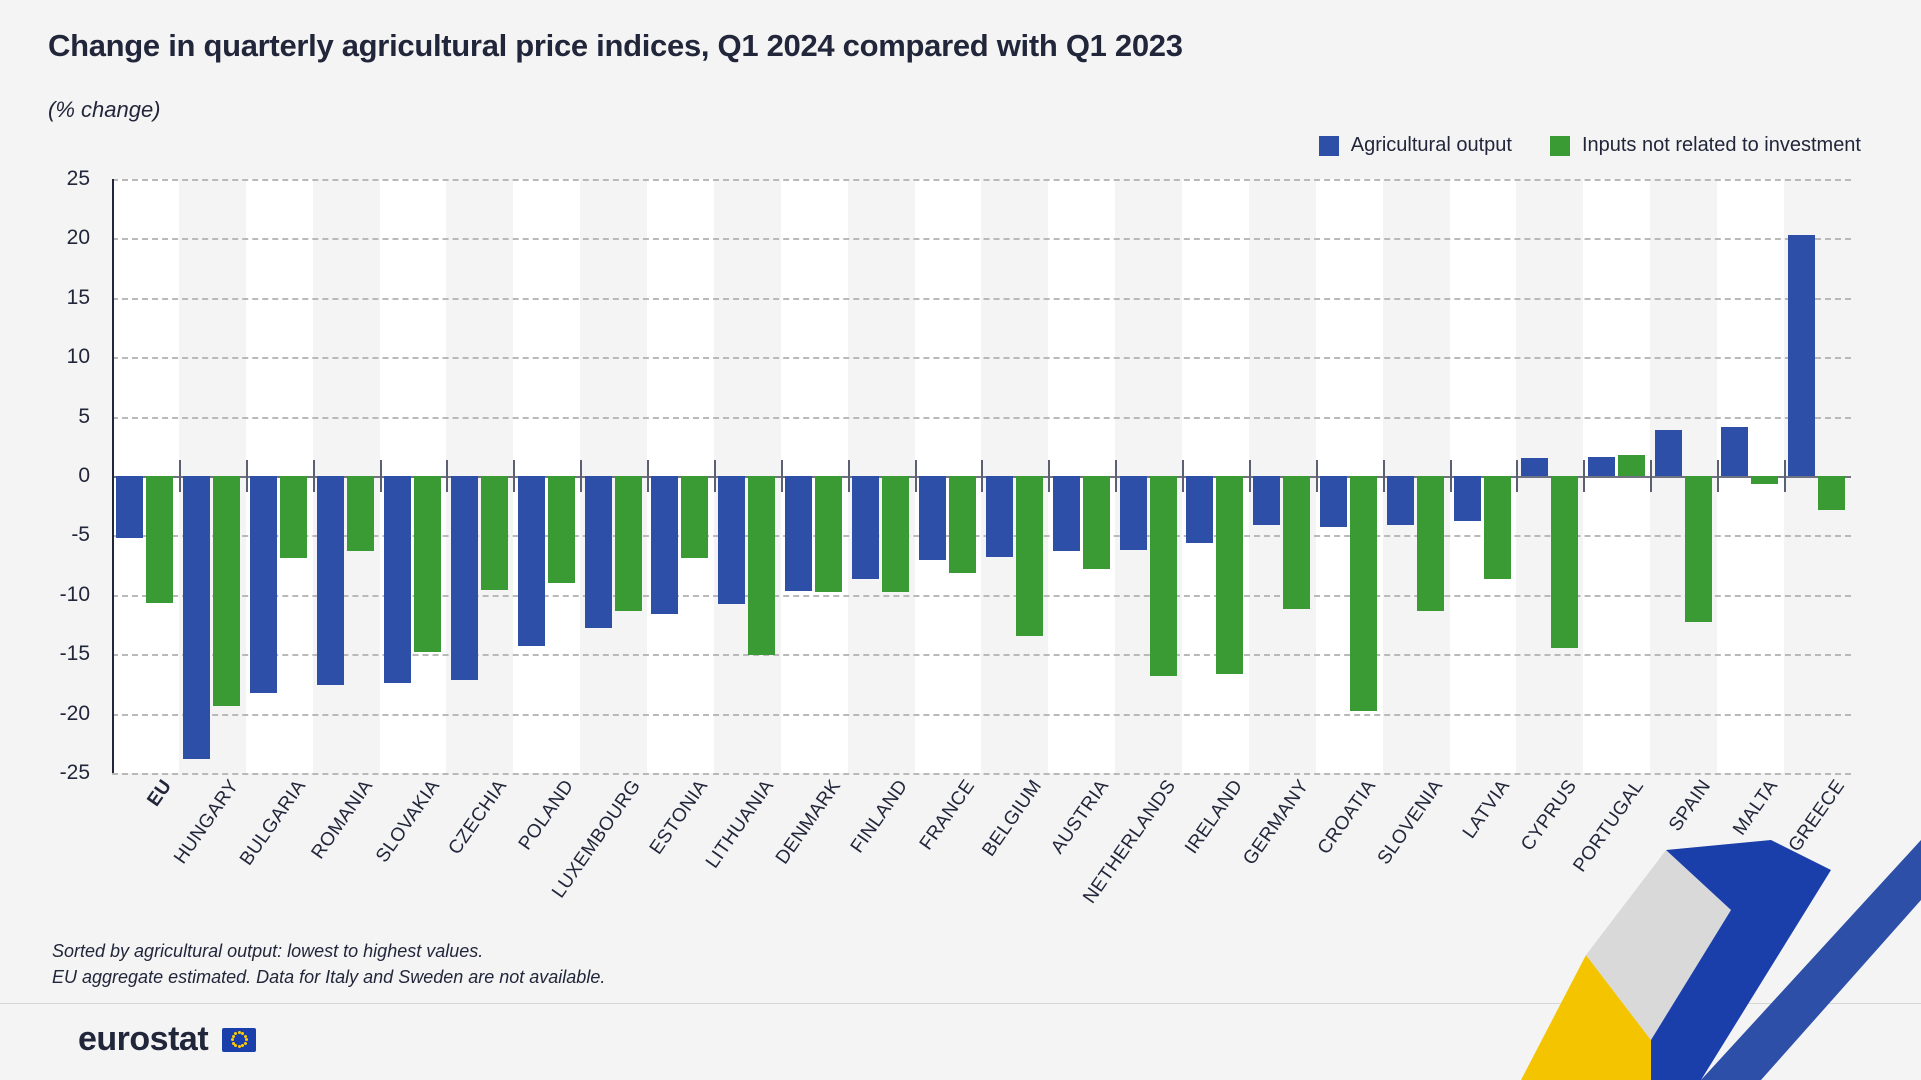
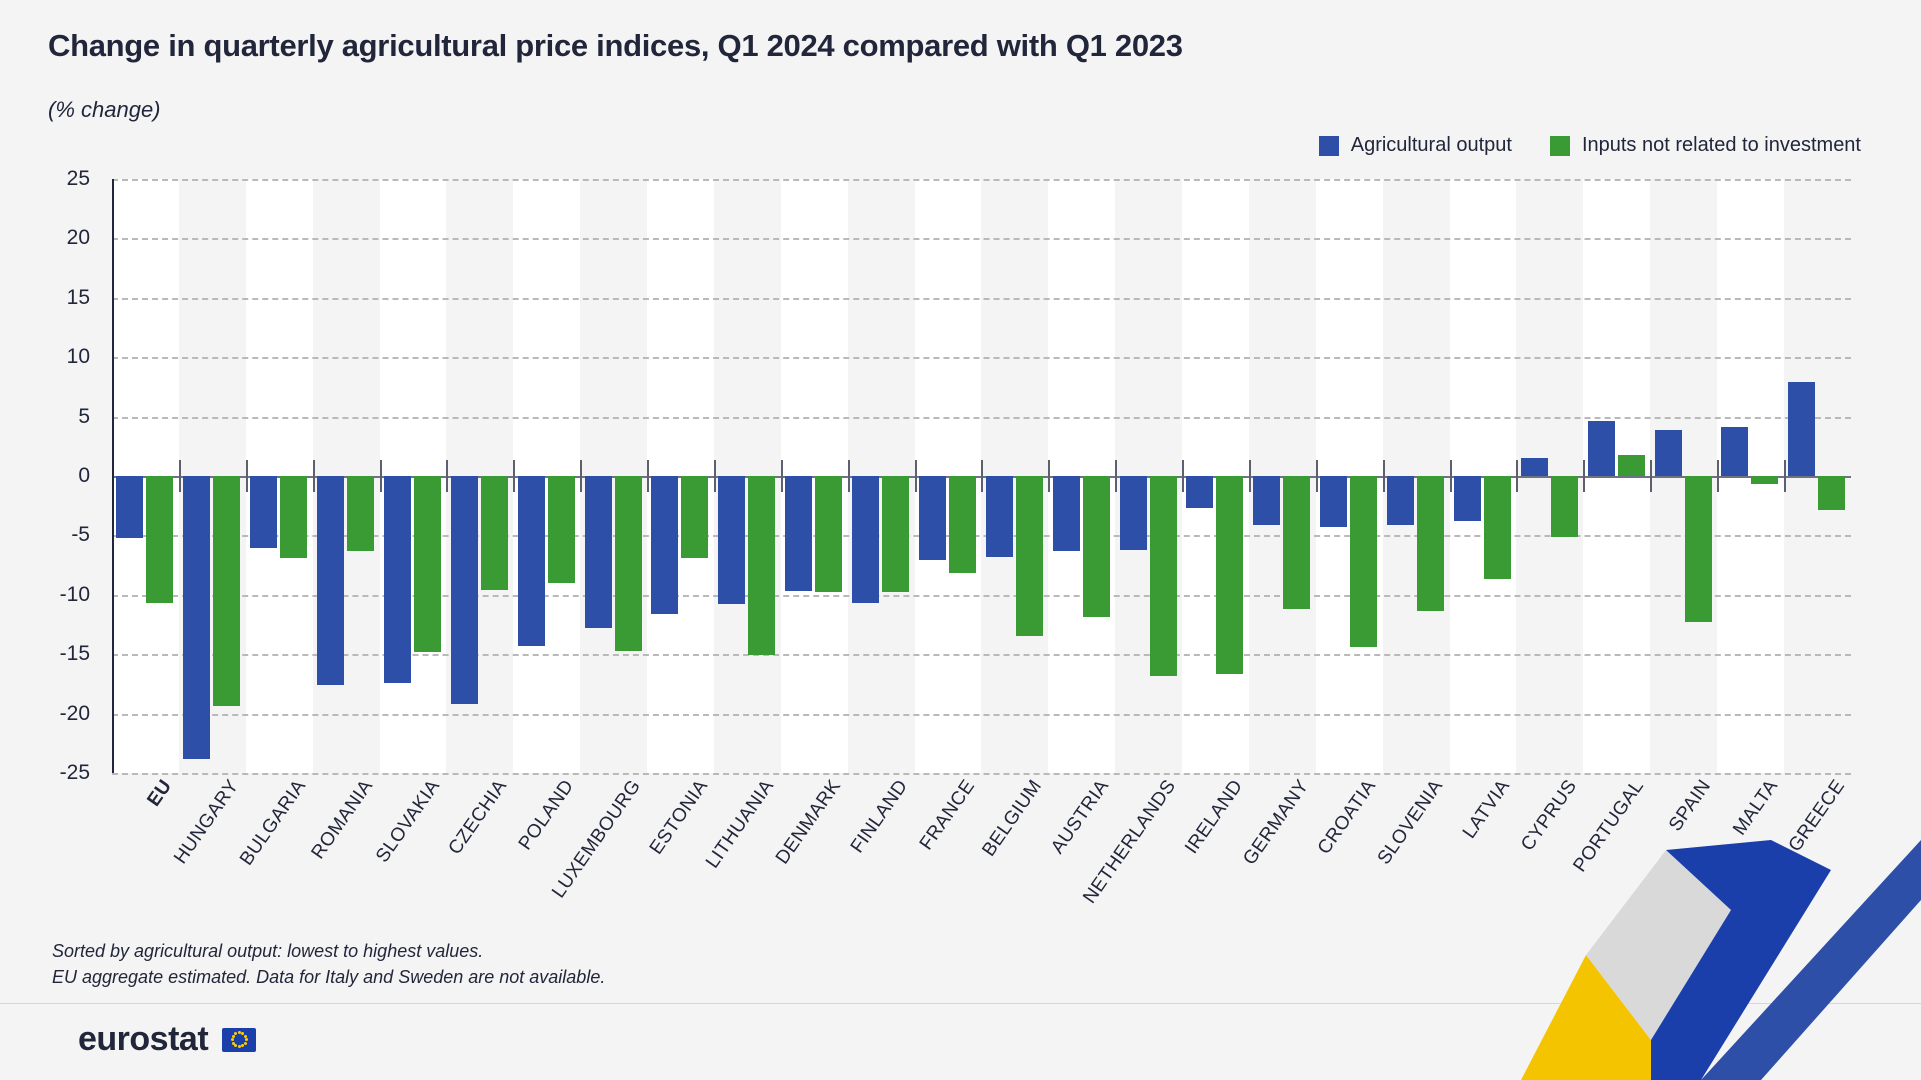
Agricultural output/BULGARIA: -18.3 -> -6.1
Agricultural output/CZECHIA: -17.2 -> -19.2
Inputs not related to investment/LUXEMBOURG: -11.4 -> -14.7
Agricultural output/FINLAND: -8.7 -> -10.7
Inputs not related to investment/AUSTRIA: -7.8 -> -11.9
Agricultural output/IRELAND: -5.6 -> -2.7
Inputs not related to investment/CROATIA: -19.8 -> -14.4
Inputs not related to investment/CYPRUS: -14.5 -> -5.1
Agricultural output/PORTUGAL: 1.6 -> 4.6
Agricultural output/GREECE: 20.3 -> 7.9
